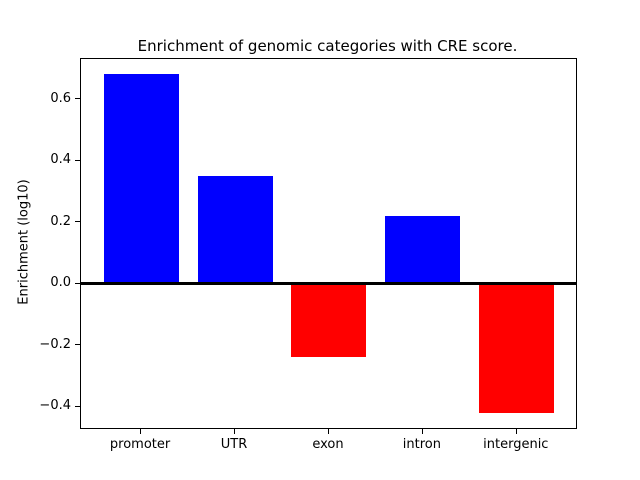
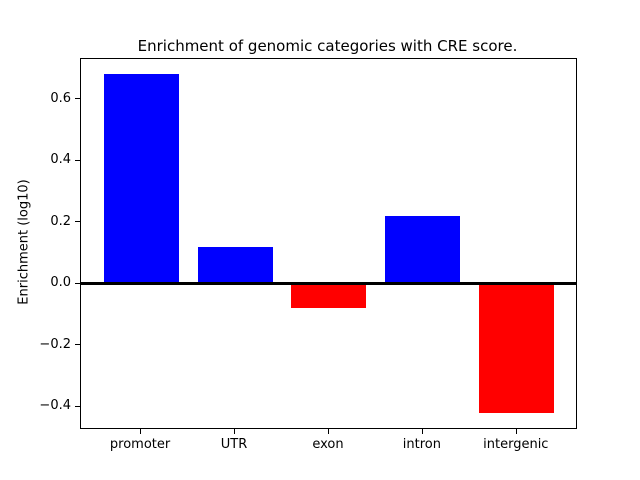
UTR: 0.35 -> 0.12
exon: -0.24 -> -0.08
